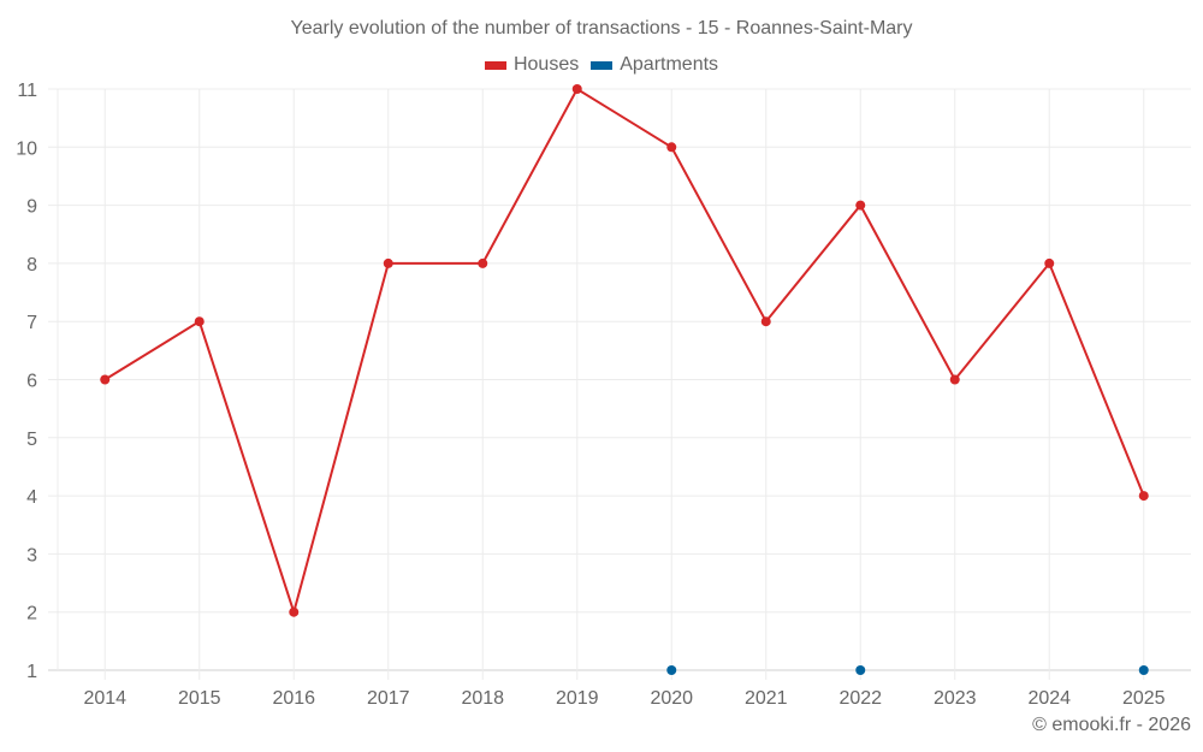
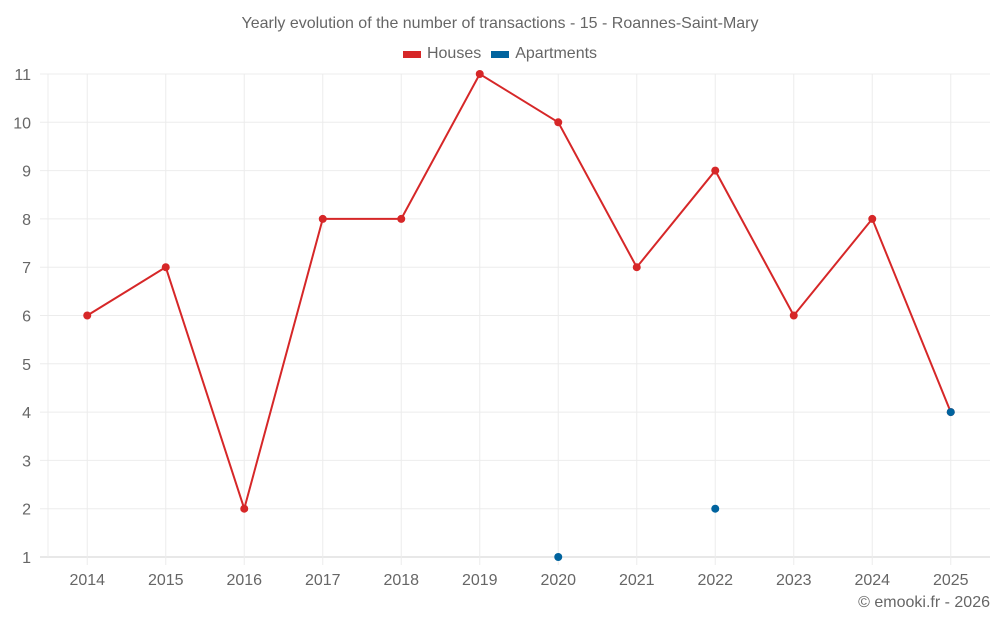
Apartments/2022: 1 -> 2
Apartments/2025: 1 -> 4
